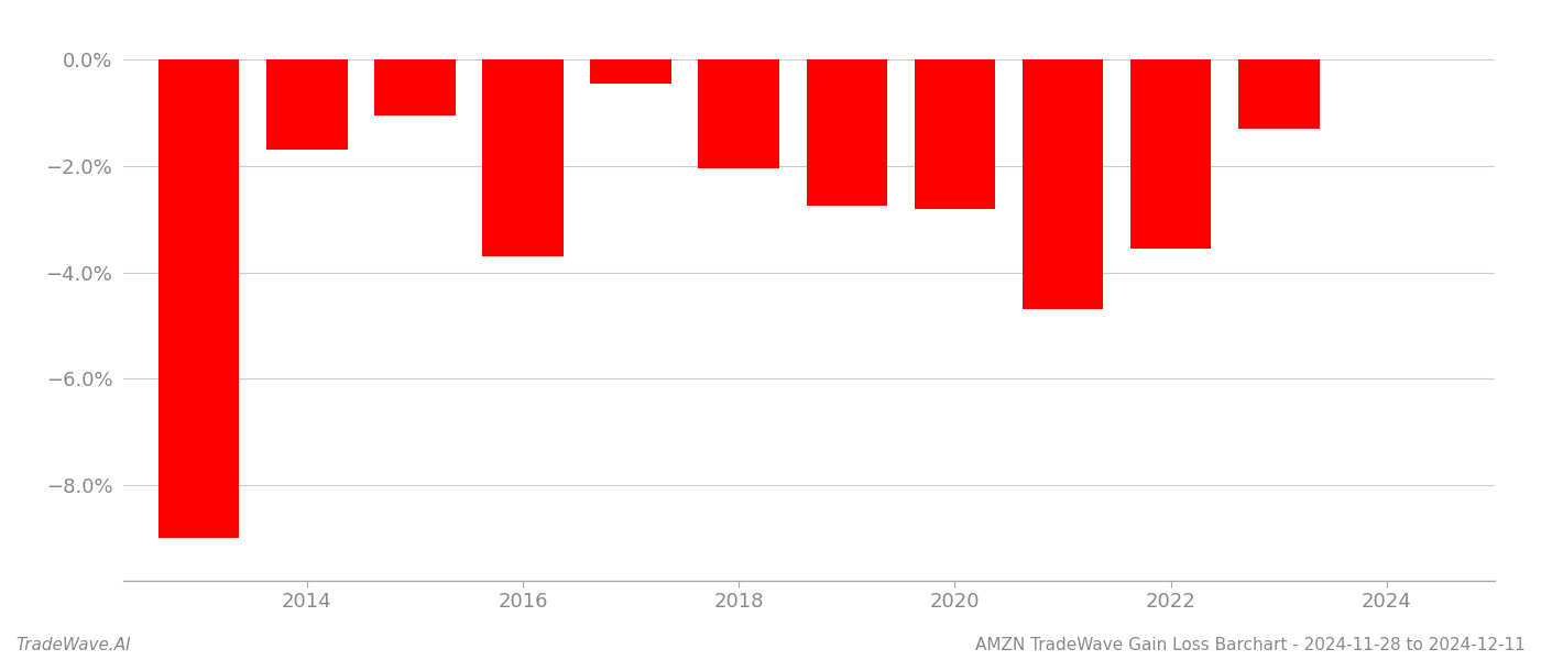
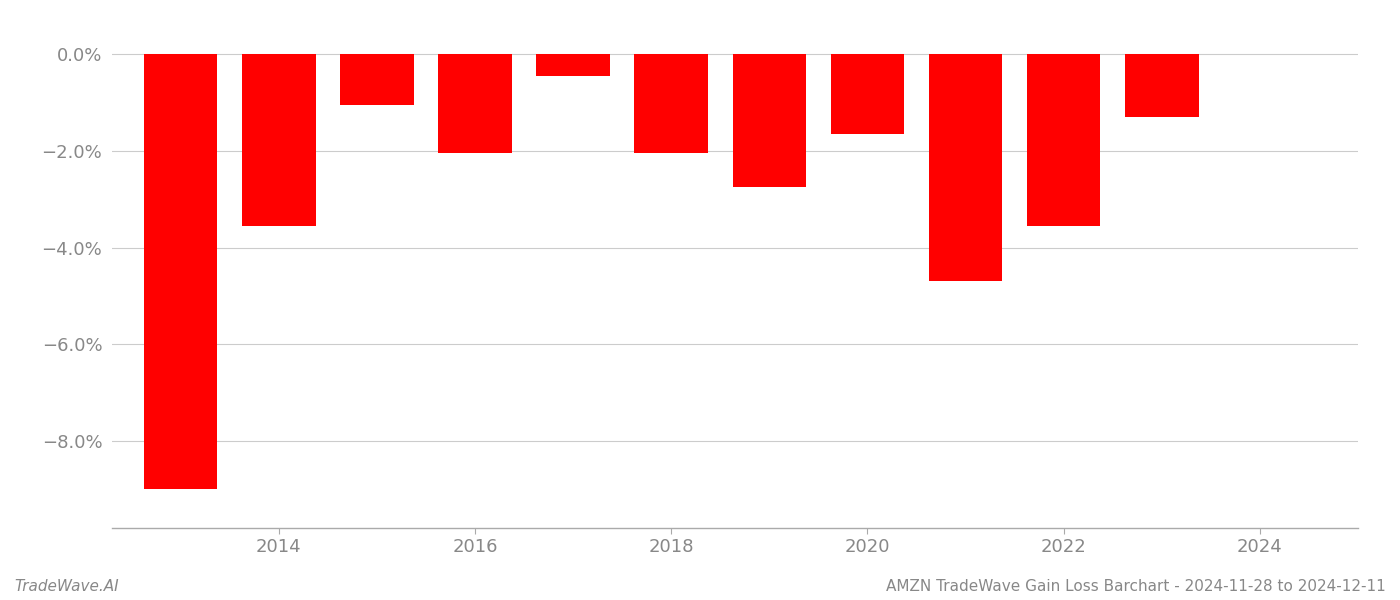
2014: -1.70% -> -3.55%
2016: -3.70% -> -2.05%
2020: -2.80% -> -1.65%
